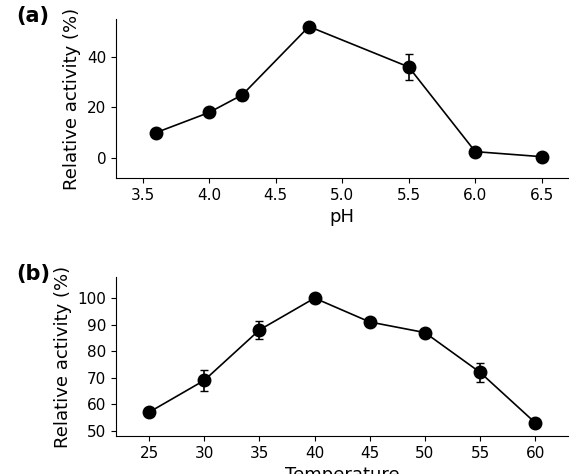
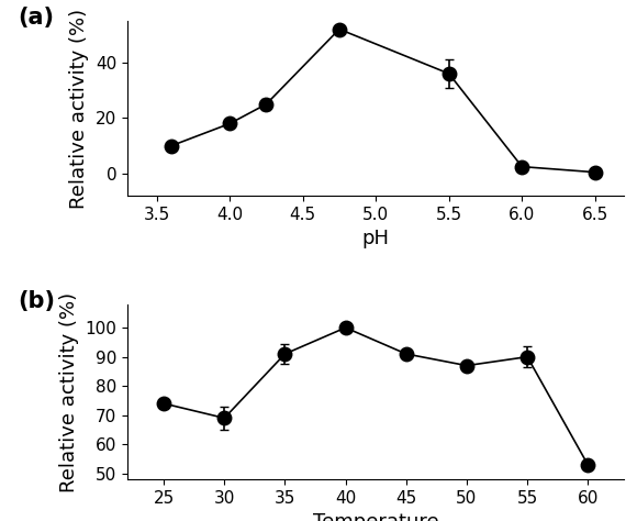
25: 57 -> 74
35: 88 -> 91
55: 72 -> 90
